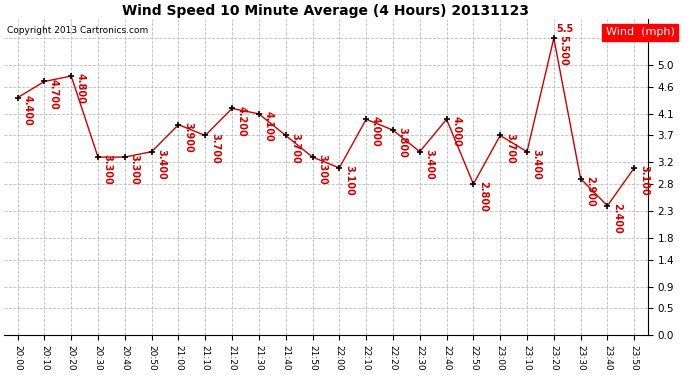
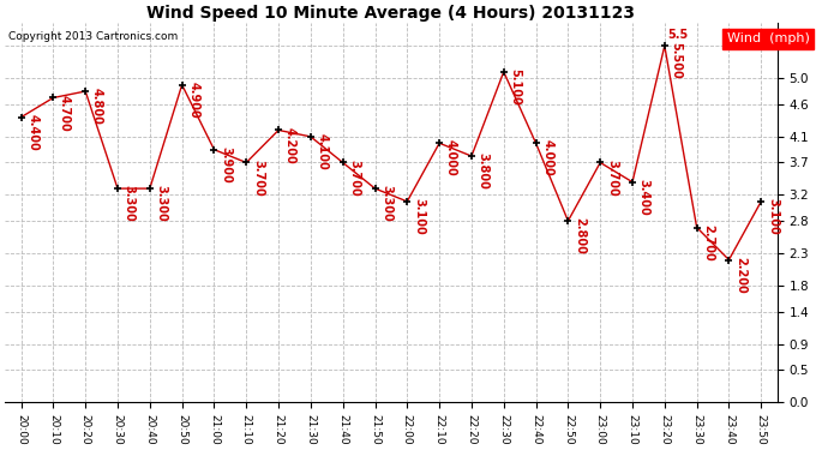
20:50: 3.400 -> 4.900
22:30: 3.400 -> 5.100
23:30: 2.900 -> 2.700
23:40: 2.400 -> 2.200
